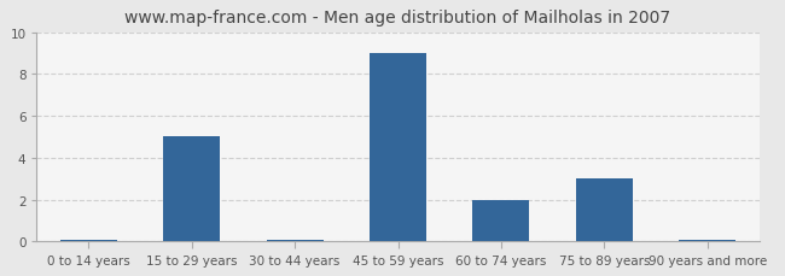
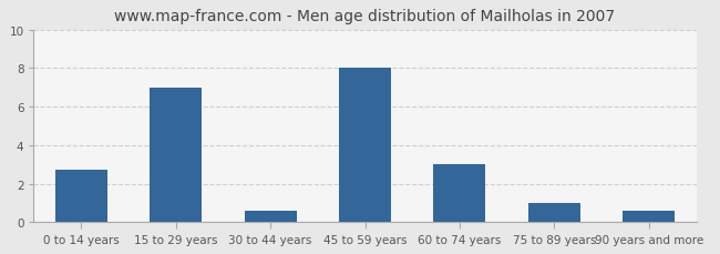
0 to 14 years: 0.1 -> 2.7
15 to 29 years: 5.0 -> 7.0
30 to 44 years: 0.1 -> 0.6
45 to 59 years: 9.0 -> 8.0
60 to 74 years: 2.0 -> 3.0
75 to 89 years: 3.0 -> 1.0
90 years and more: 0.1 -> 0.6
